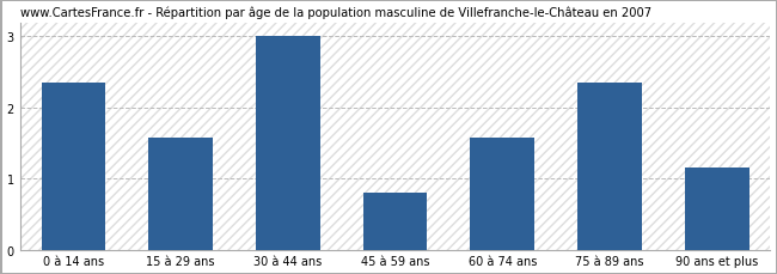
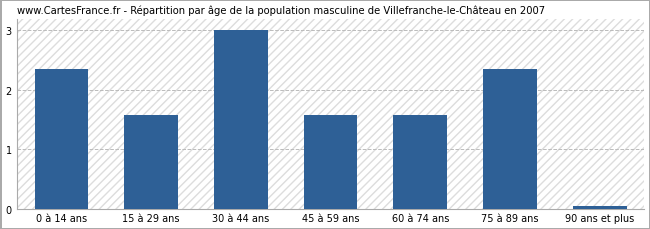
45 à 59 ans: 0.80 -> 1.57
90 ans et plus: 1.16 -> 0.04
